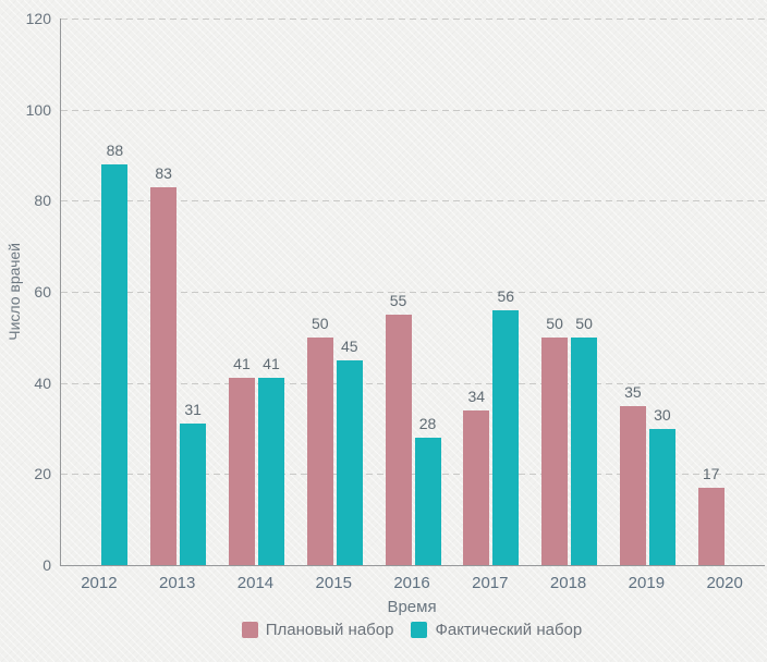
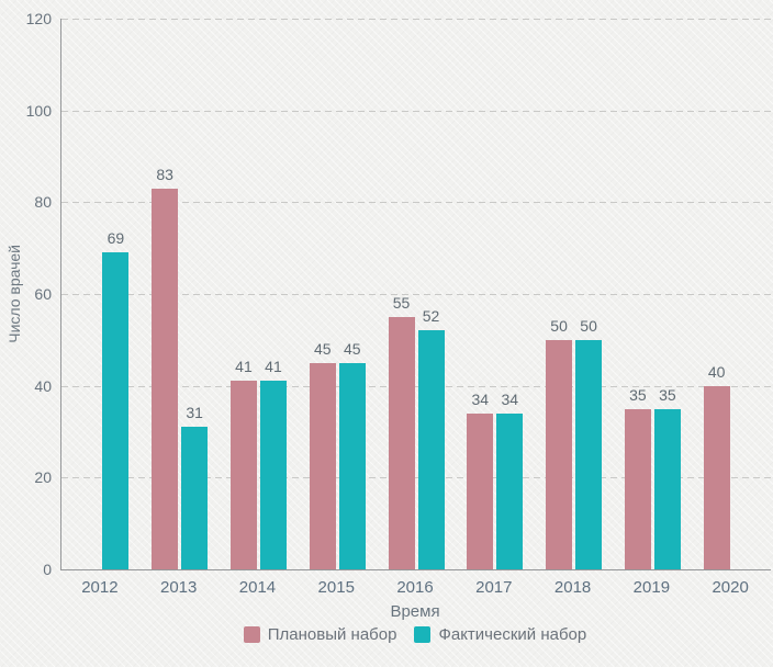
Фактический набор/2012: 88 -> 69
Плановый набор/2015: 50 -> 45
Фактический набор/2016: 28 -> 52
Фактический набор/2017: 56 -> 34
Фактический набор/2019: 30 -> 35
Плановый набор/2020: 17 -> 40
